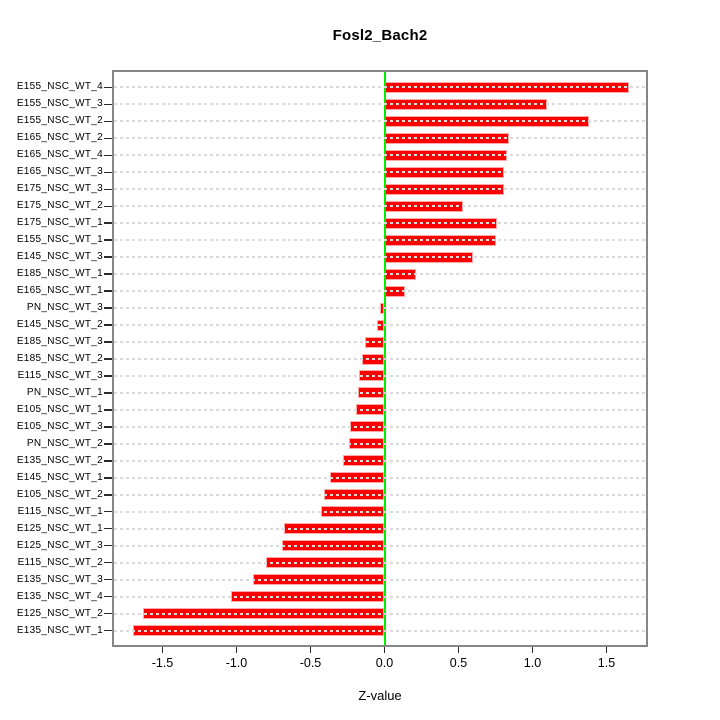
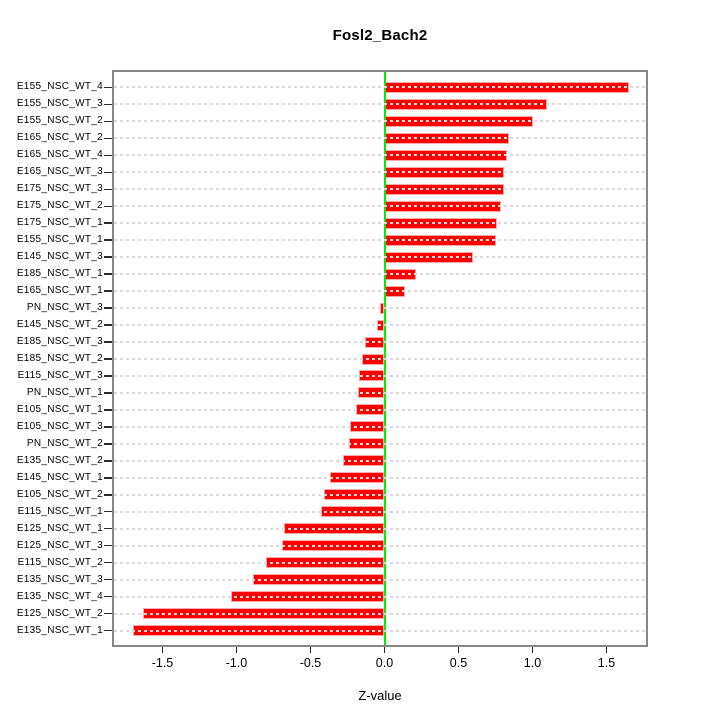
E155_NSC_WT_2: 1.38 -> 1.00
E175_NSC_WT_2: 0.53 -> 0.79
